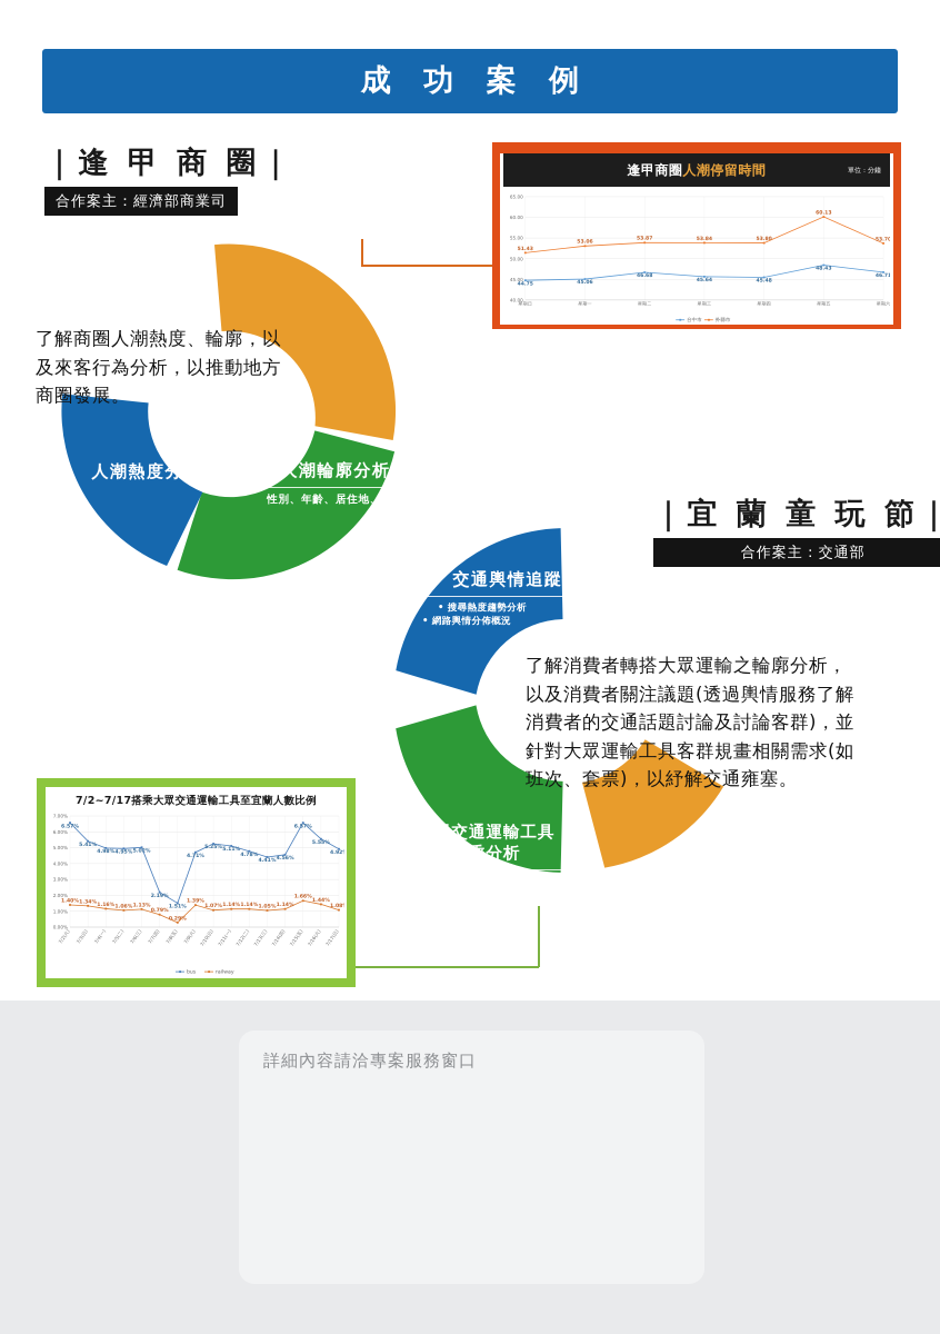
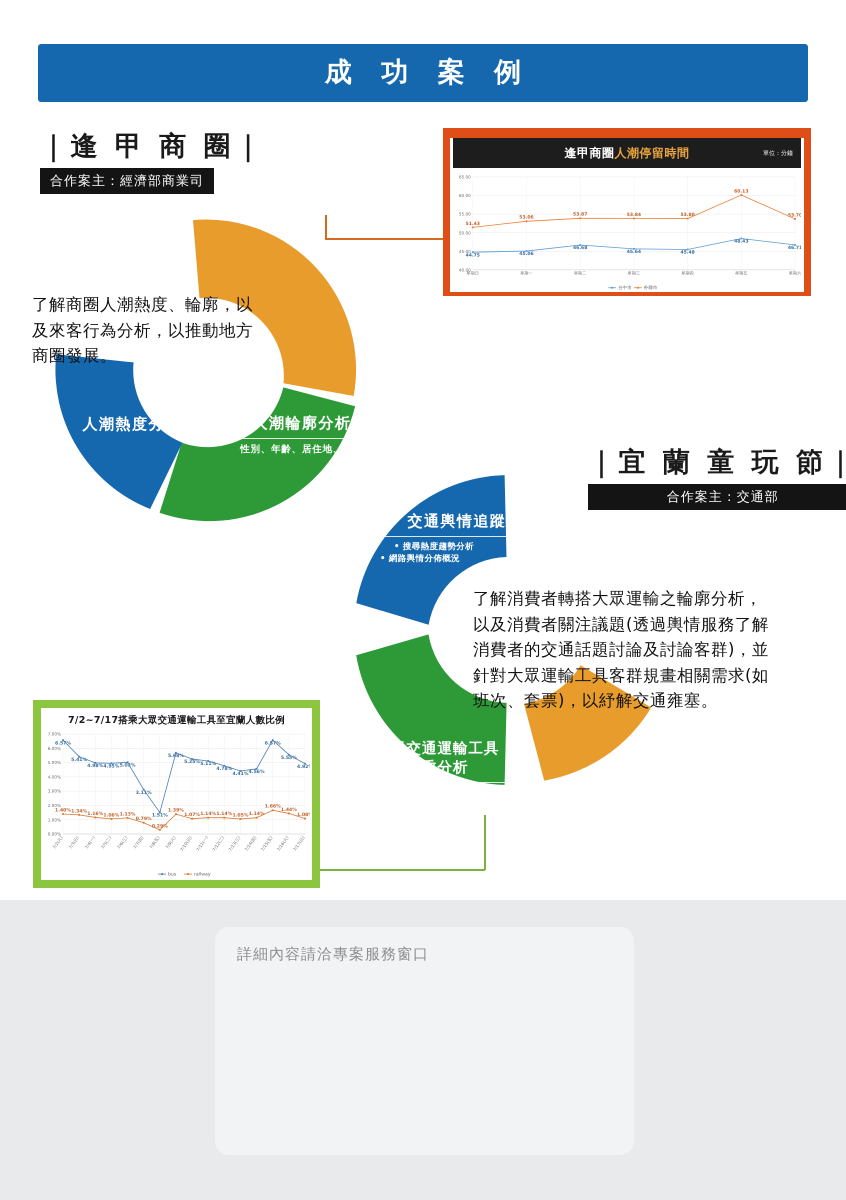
7/2~7/17搭乘大眾交通運輸工具至宜蘭人數比例/bus/7/7(四): 2.19% -> 3.11%
7/2~7/17搭乘大眾交通運輸工具至宜蘭人數比例/bus/7/9(六): 4.71% -> 5.68%
